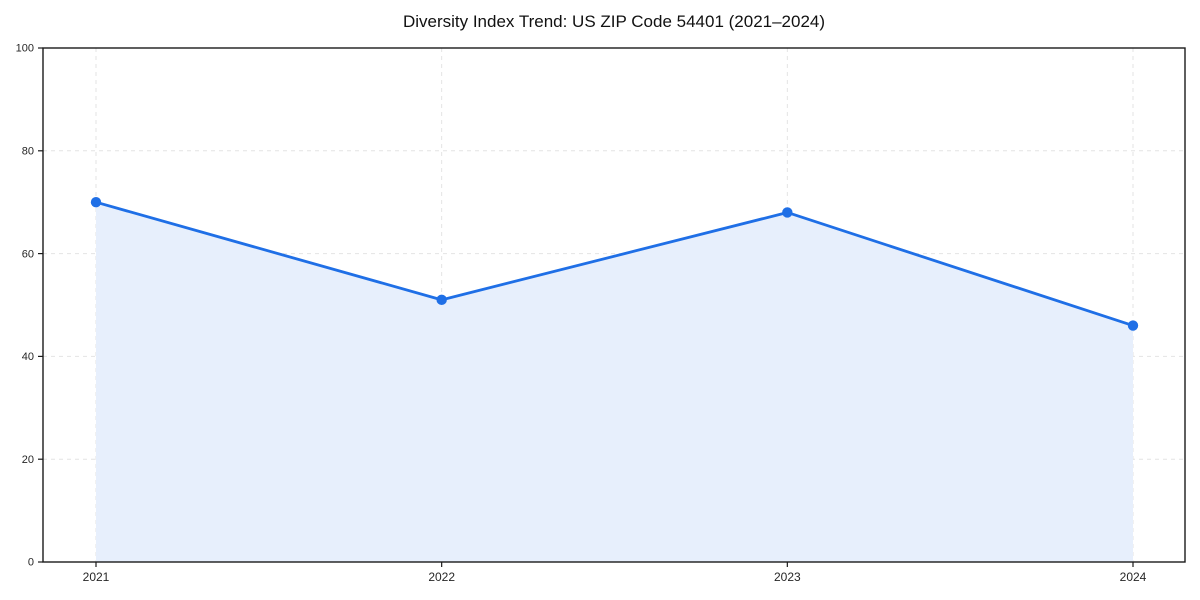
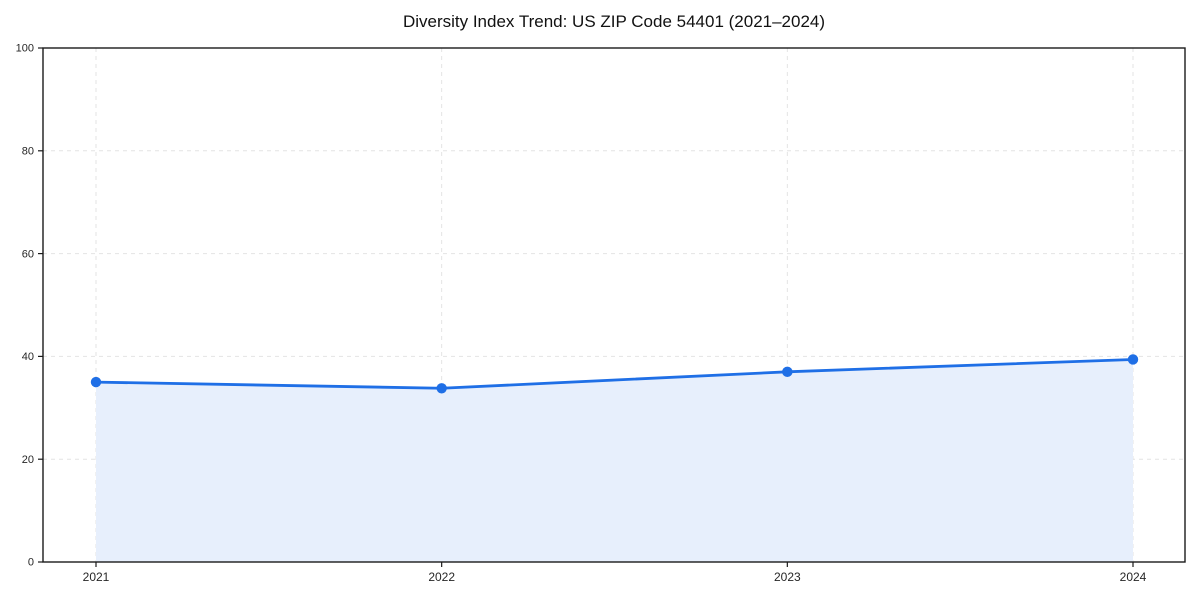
2021: 70 -> 35
2022: 51 -> 34
2023: 68 -> 37
2024: 46 -> 39
